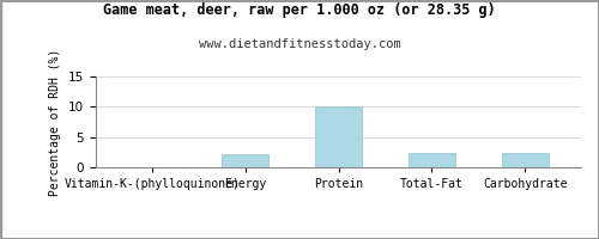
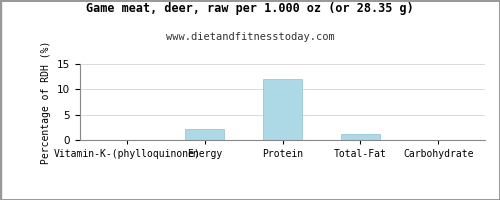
Protein: 10.0 -> 12.1
Total-Fat: 2.4 -> 1.1
Carbohydrate: 2.4 -> 0.1
